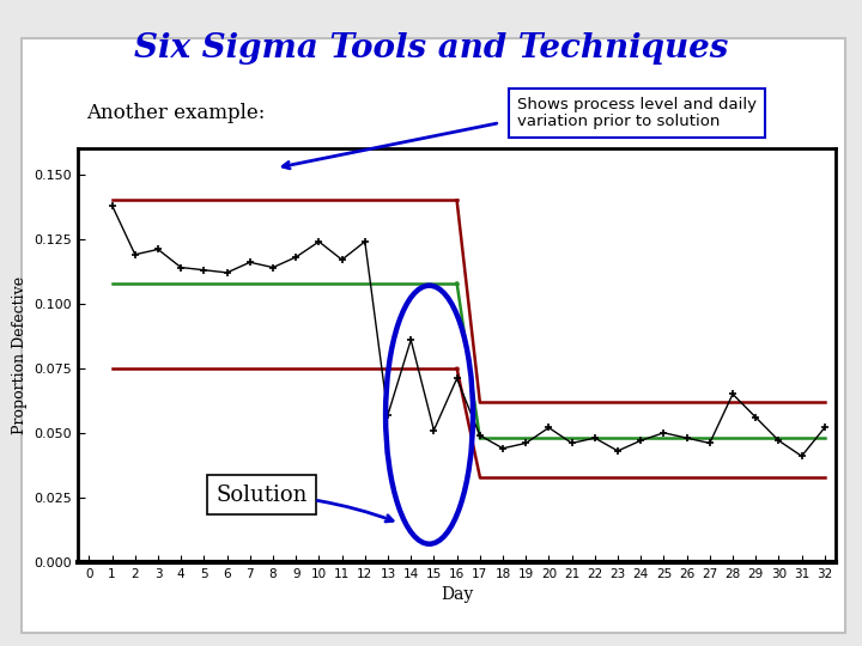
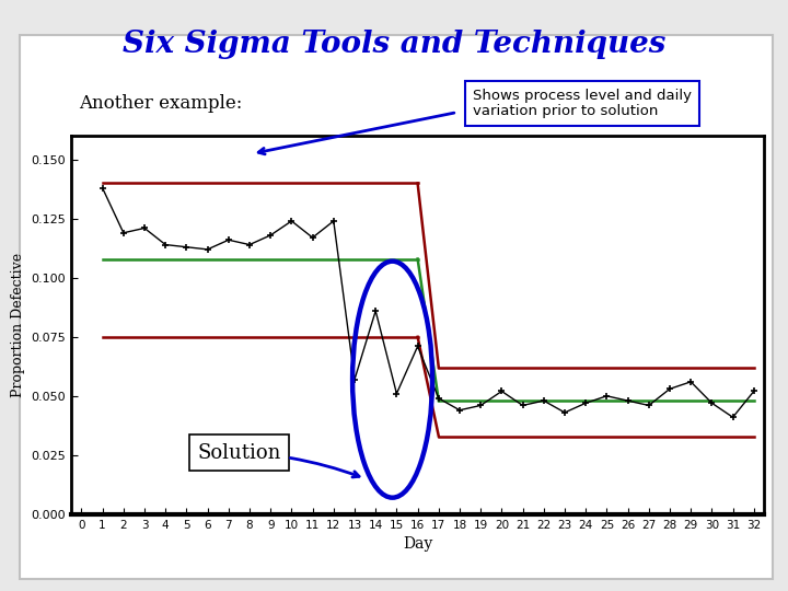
28: 0.065 -> 0.053
